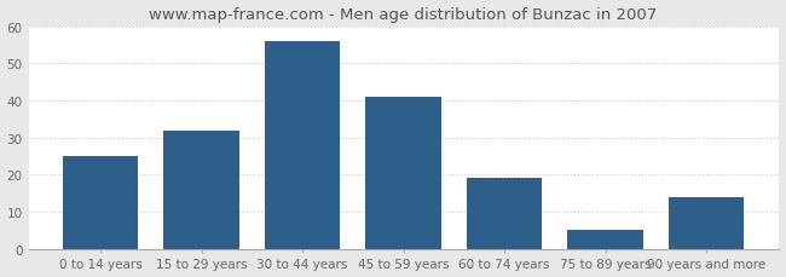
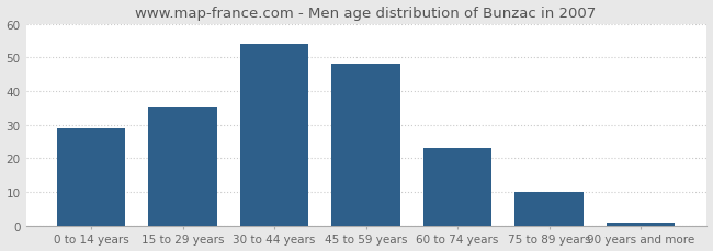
0 to 14 years: 25 -> 29
15 to 29 years: 32 -> 35
30 to 44 years: 56 -> 54
45 to 59 years: 41 -> 48
60 to 74 years: 19 -> 23
75 to 89 years: 5 -> 10
90 years and more: 14 -> 1
